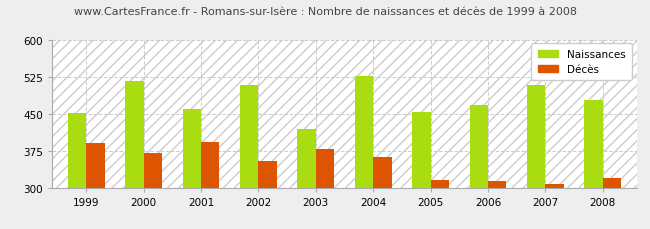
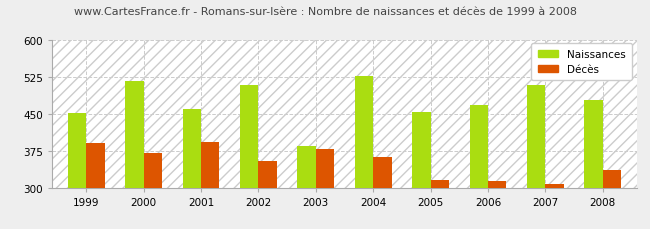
Naissances/2003: 420 -> 385
Décès/2008: 320 -> 335
